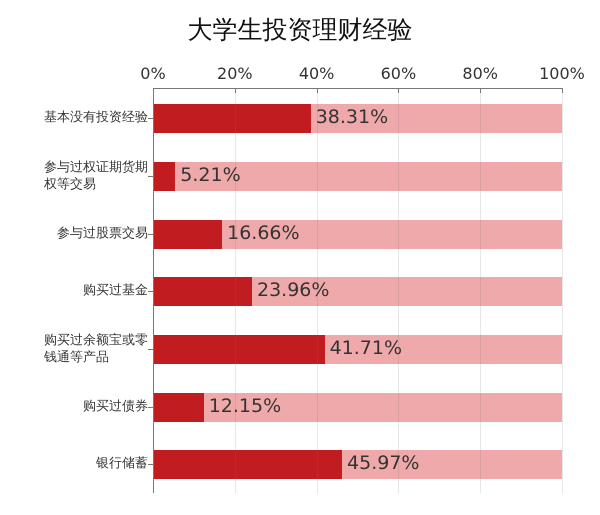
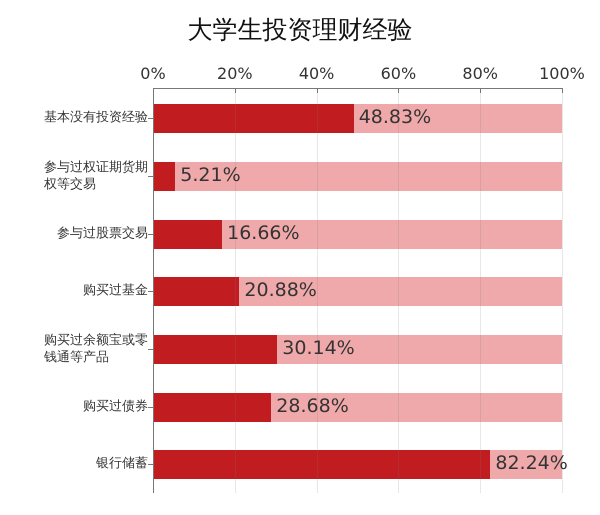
基本没有投资经验: 38.31% -> 48.83%
购买过基金: 23.96% -> 20.88%
购买过余额宝或零钱通等产品: 41.71% -> 30.14%
购买过债券: 12.15% -> 28.68%
银行储蓄: 45.97% -> 82.24%
